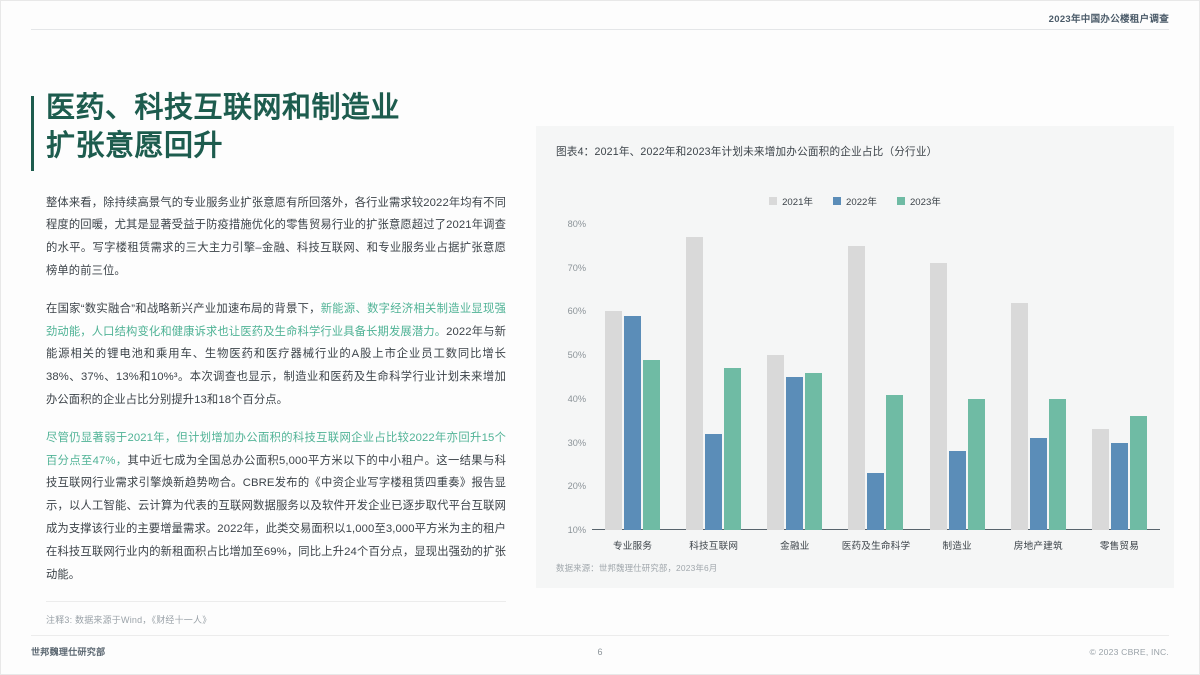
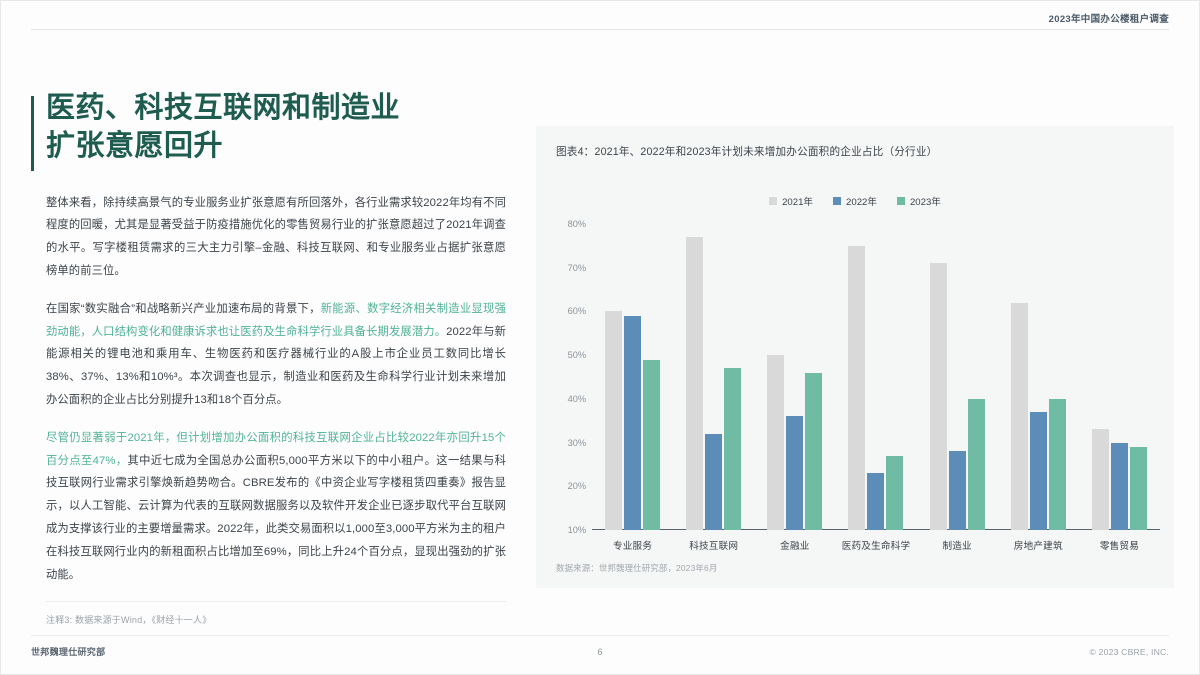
2022年/金融业: 45% -> 36%
2023年/医药及生命科学: 41% -> 27%
2022年/房地产建筑: 31% -> 37%
2023年/零售贸易: 36% -> 29%
